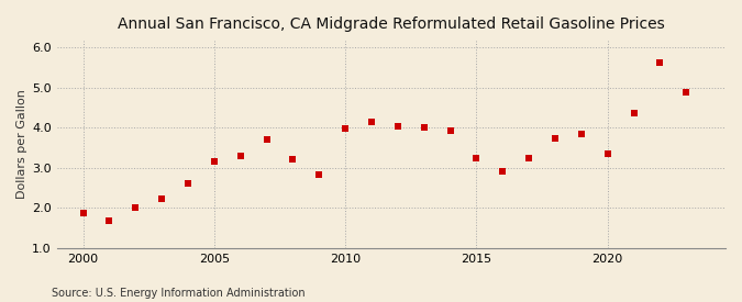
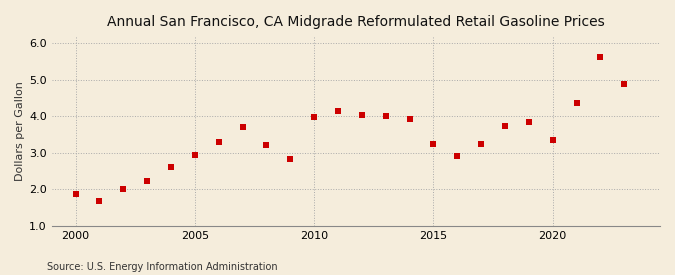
2005: 3.15 -> 2.94
